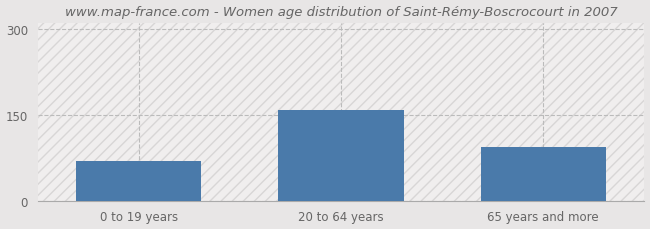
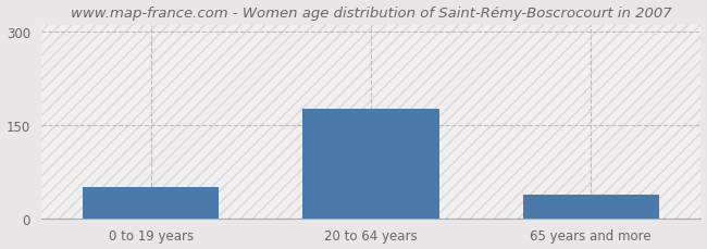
0 to 19 years: 70 -> 50
20 to 64 years: 158 -> 175
65 years and more: 94 -> 38
